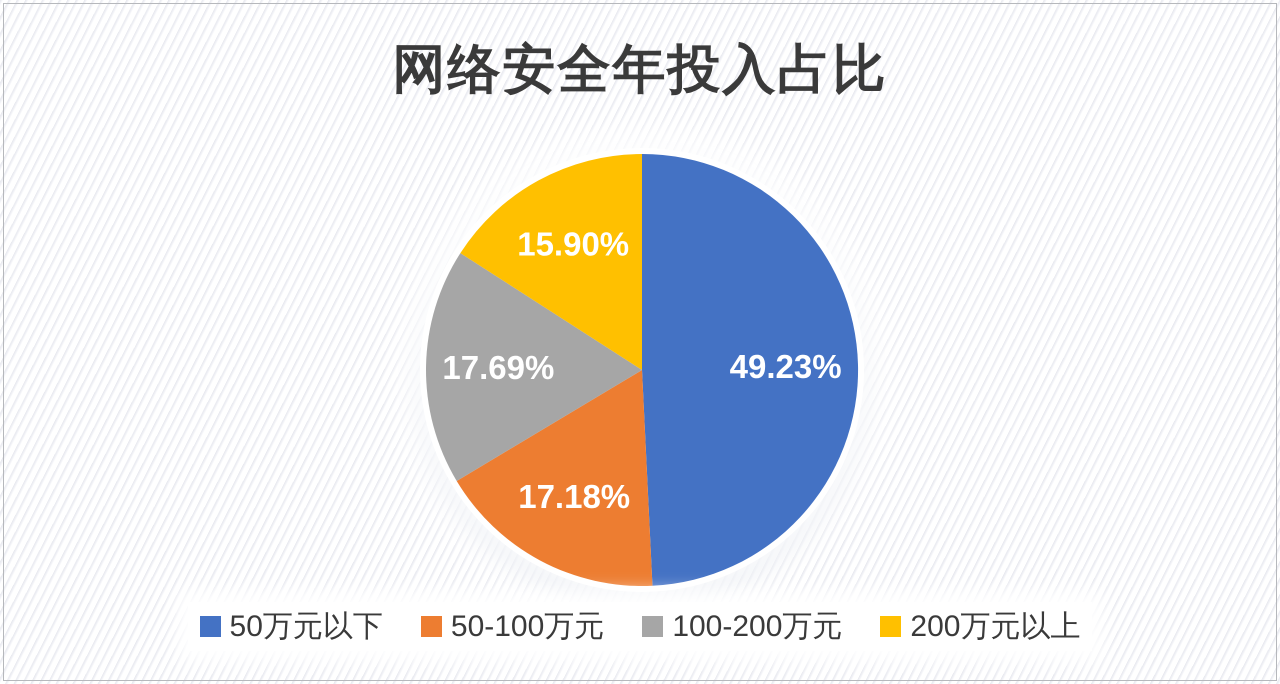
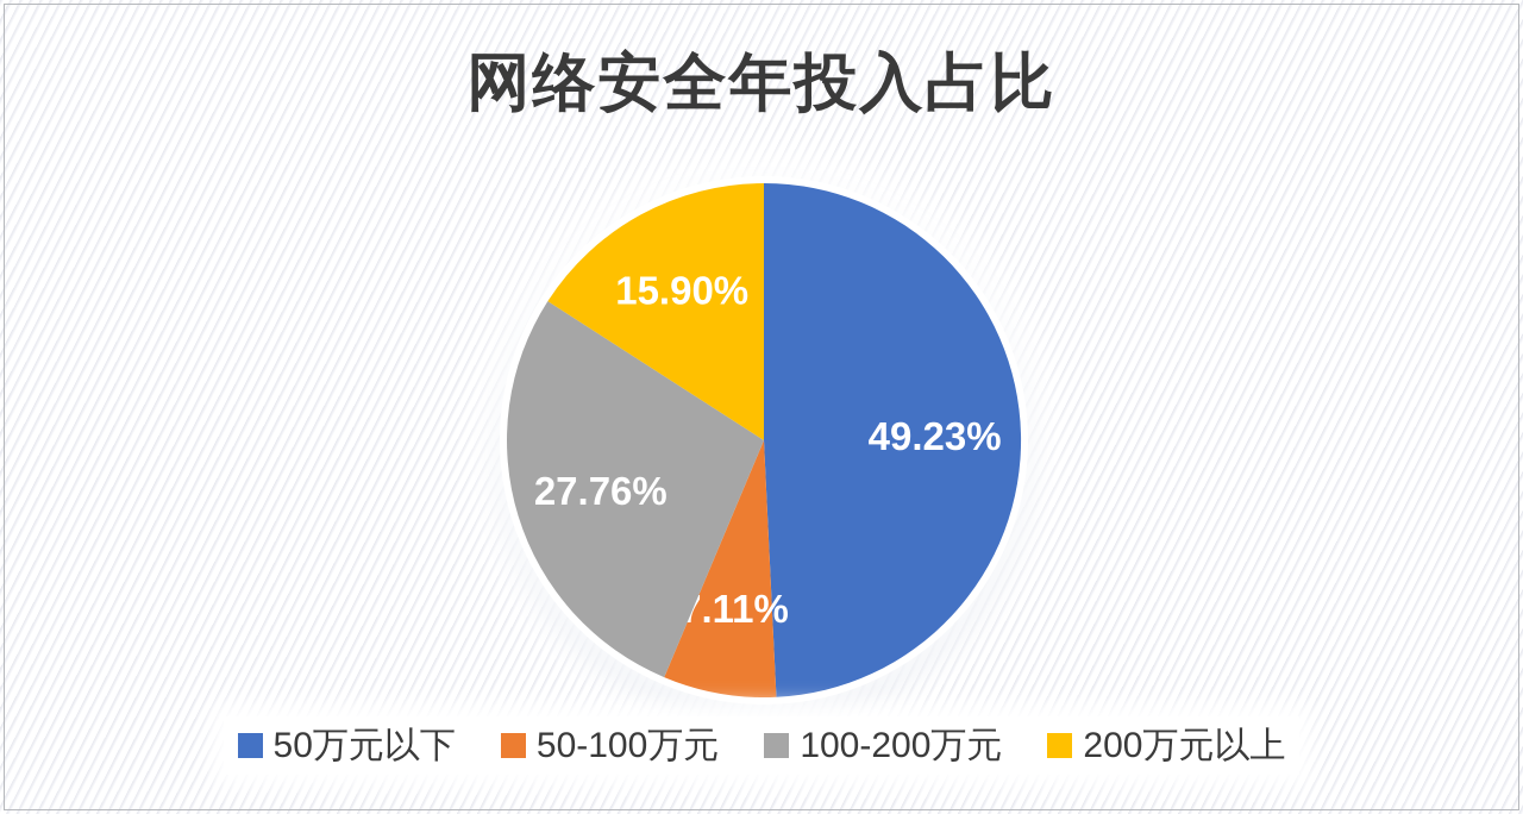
50-100万元: 17.18% -> 7.11%
100-200万元: 17.69% -> 27.76%
